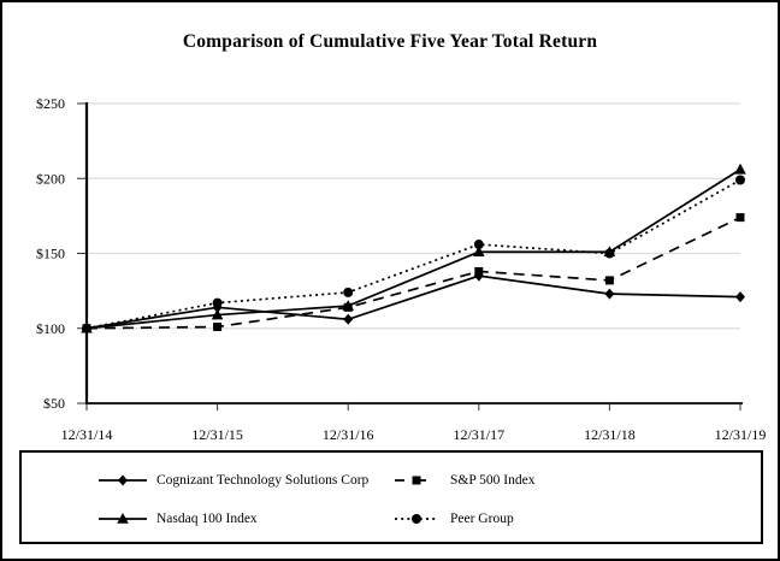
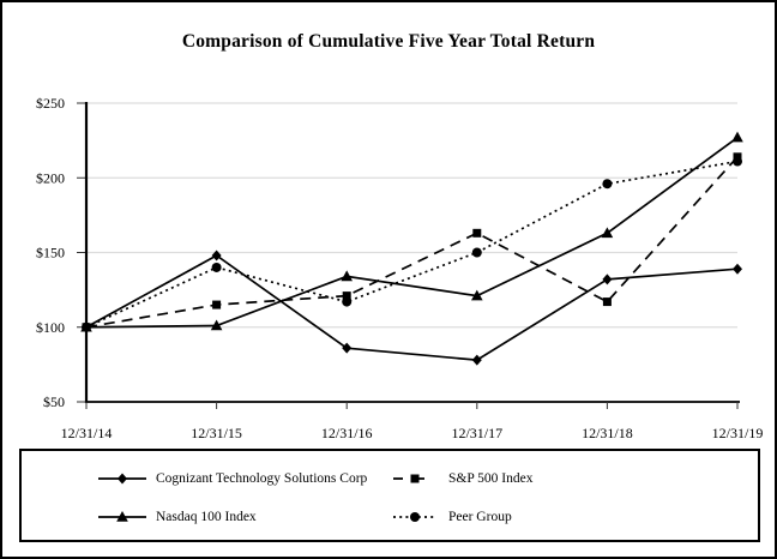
Cognizant Technology Solutions Corp/12/31/15: $114 -> $148
S&P 500 Index/12/31/15: $101 -> $115
Nasdaq 100 Index/12/31/15: $109 -> $101
Peer Group/12/31/15: $117 -> $140
Cognizant Technology Solutions Corp/12/31/16: $106 -> $86
S&P 500 Index/12/31/16: $114 -> $121
Nasdaq 100 Index/12/31/16: $115 -> $134
Peer Group/12/31/16: $124 -> $117
Cognizant Technology Solutions Corp/12/31/17: $135 -> $78
S&P 500 Index/12/31/17: $138 -> $163
Nasdaq 100 Index/12/31/17: $151 -> $121
Peer Group/12/31/17: $156 -> $150
Cognizant Technology Solutions Corp/12/31/18: $123 -> $132
S&P 500 Index/12/31/18: $132 -> $117
Nasdaq 100 Index/12/31/18: $151 -> $163
Peer Group/12/31/18: $150 -> $196
Cognizant Technology Solutions Corp/12/31/19: $121 -> $139
S&P 500 Index/12/31/19: $174 -> $214
Nasdaq 100 Index/12/31/19: $206 -> $227
Peer Group/12/31/19: $199 -> $211
